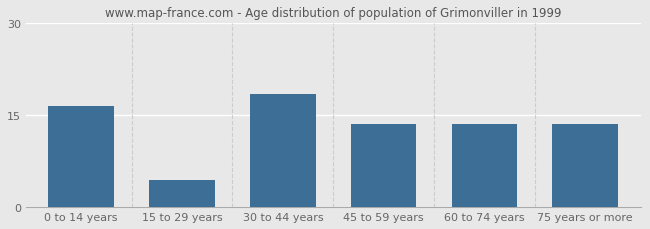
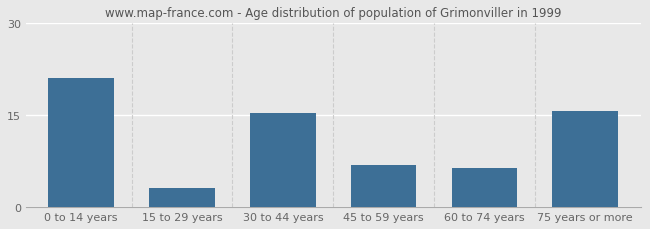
0 to 14 years: 16.5 -> 21.0
15 to 29 years: 4.5 -> 3.2
30 to 44 years: 18.5 -> 15.4
45 to 59 years: 13.5 -> 6.8
60 to 74 years: 13.5 -> 6.4
75 years or more: 13.5 -> 15.6
